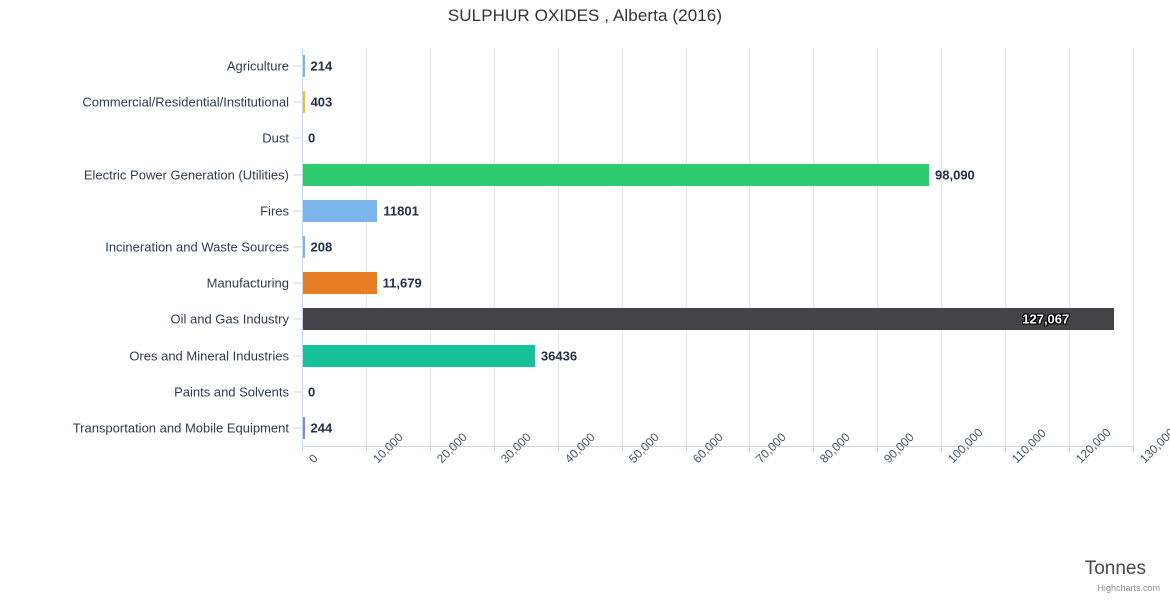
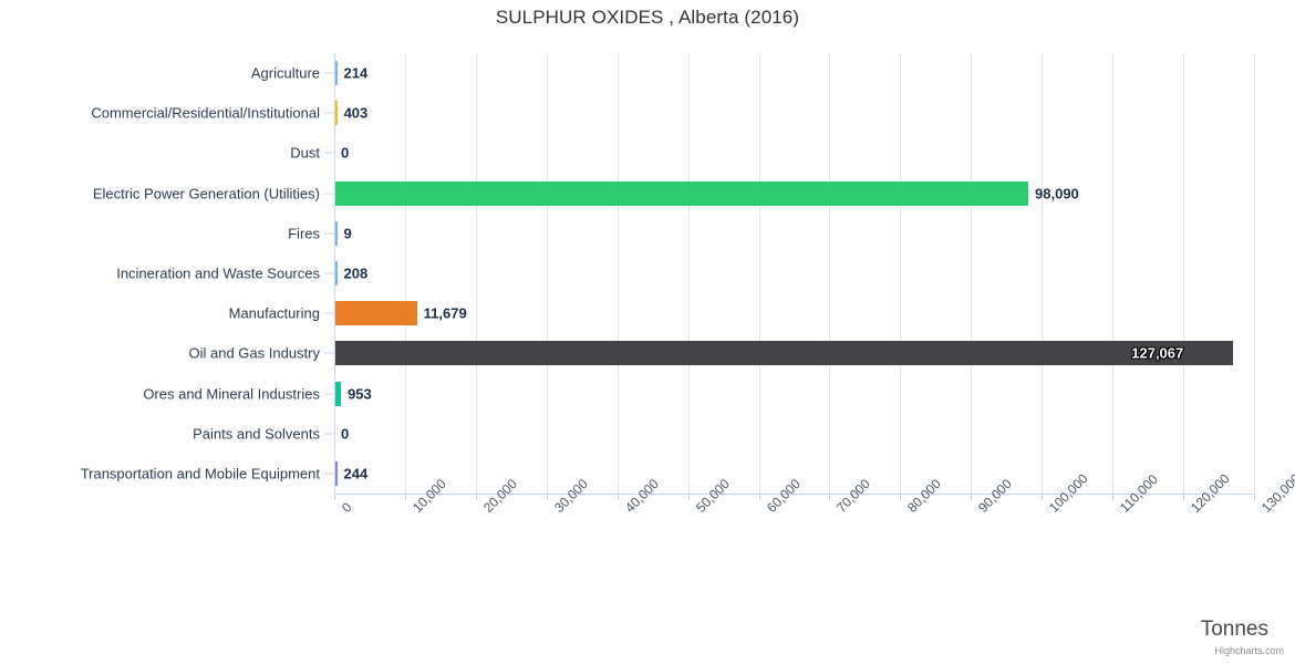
Fires: 11801 -> 9
Ores and Mineral Industries: 36436 -> 953
